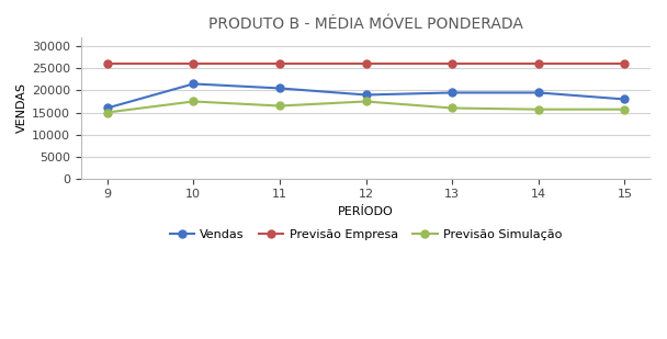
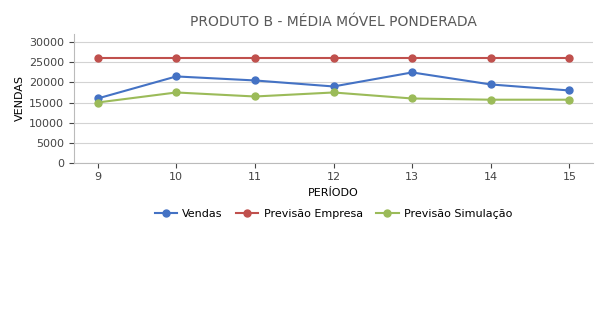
Vendas/13: 19500 -> 22500
